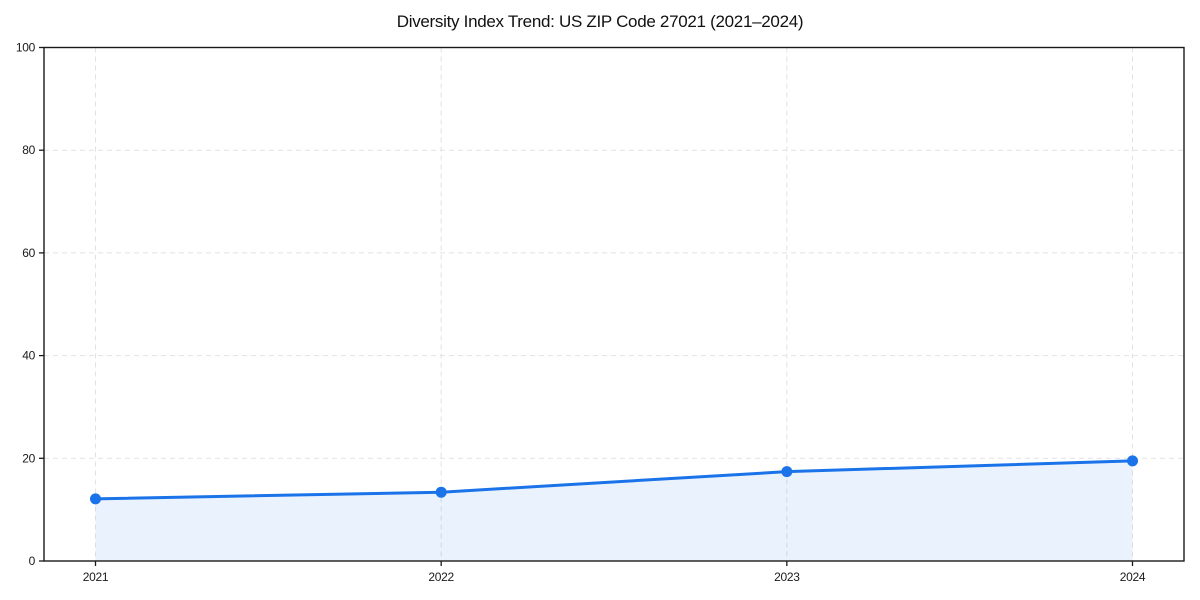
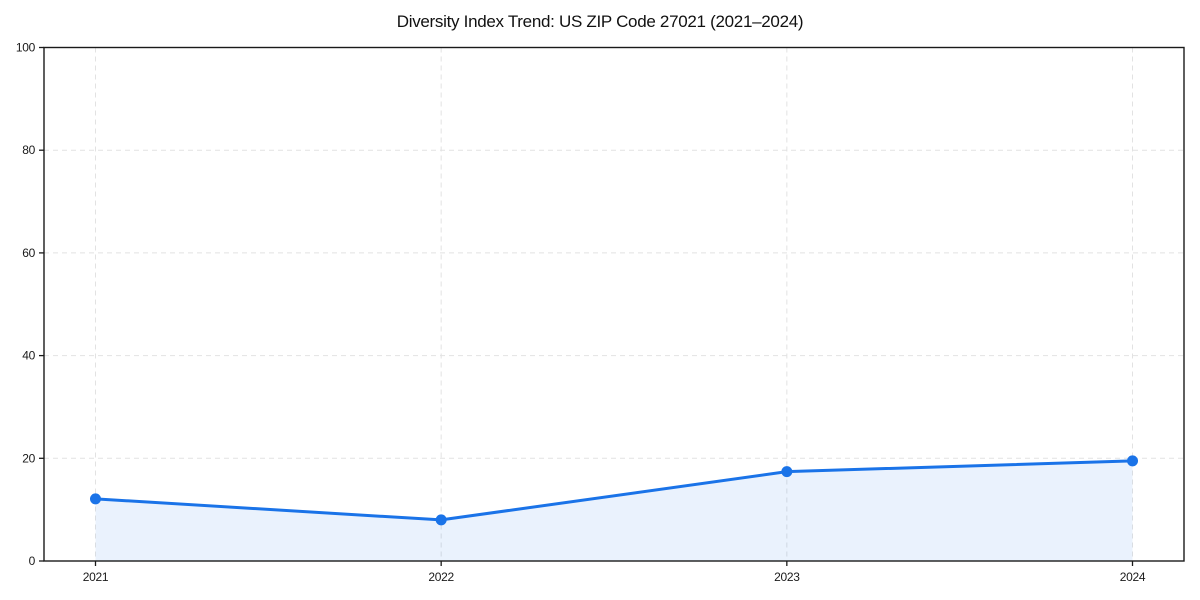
2022: 13 -> 8
